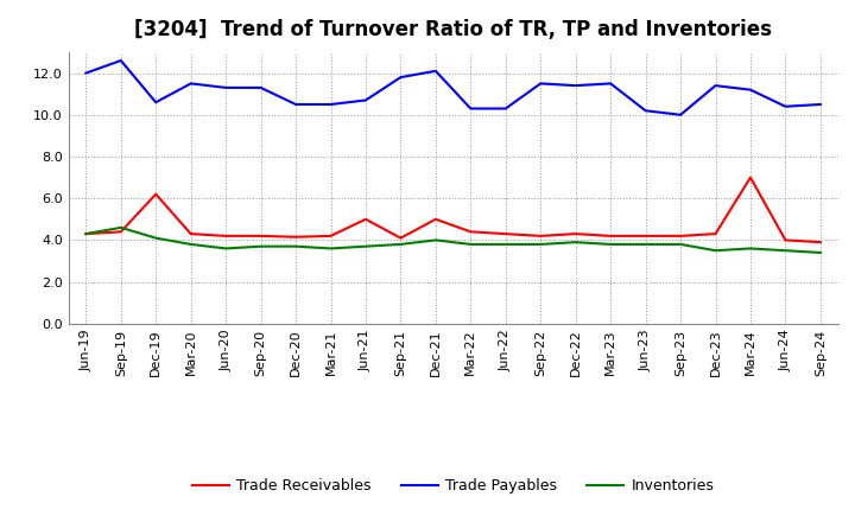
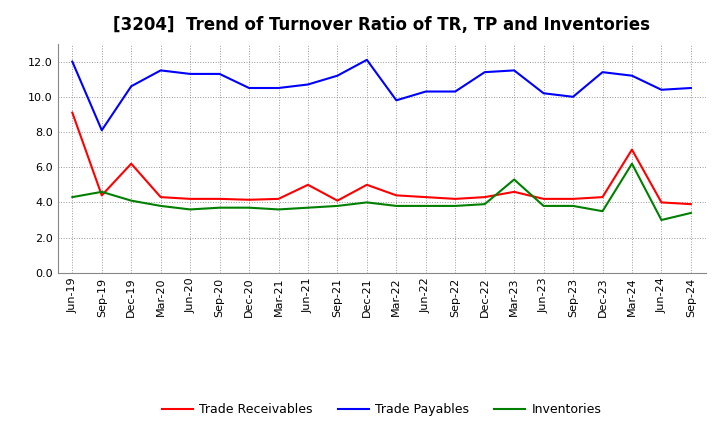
Trade Receivables/Jun-19: 4.3 -> 9.1
Trade Payables/Sep-19: 12.6 -> 8.1
Trade Payables/Sep-21: 11.8 -> 11.2
Trade Payables/Mar-22: 10.3 -> 9.8
Trade Payables/Sep-22: 11.5 -> 10.3
Trade Receivables/Mar-23: 4.2 -> 4.6
Inventories/Mar-23: 3.8 -> 5.3
Inventories/Mar-24: 3.6 -> 6.2
Inventories/Jun-24: 3.5 -> 3.0
